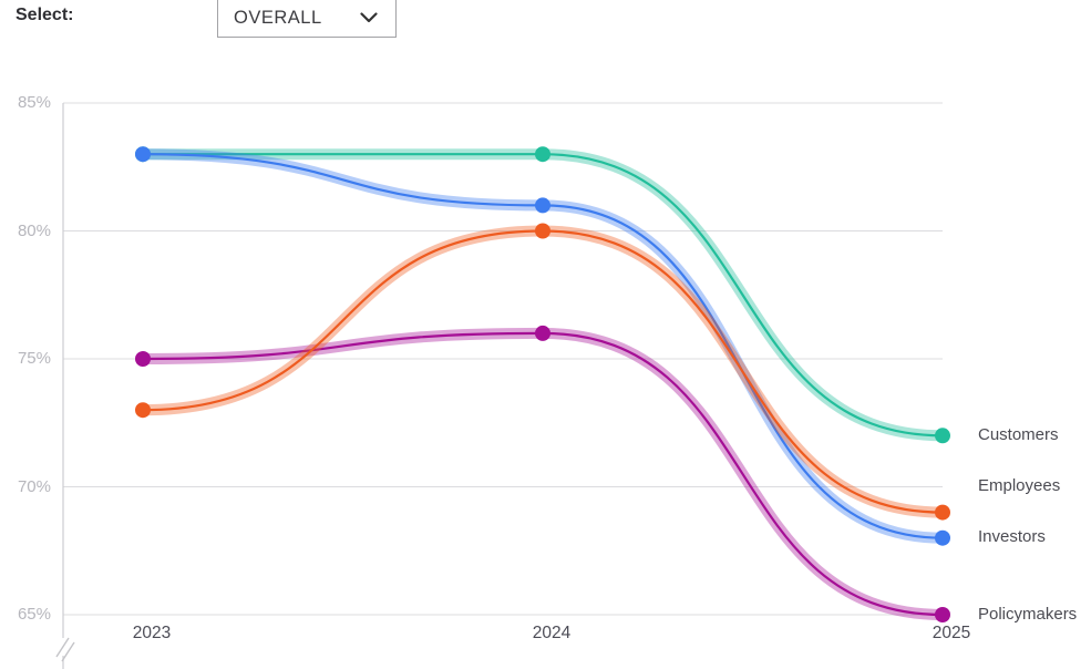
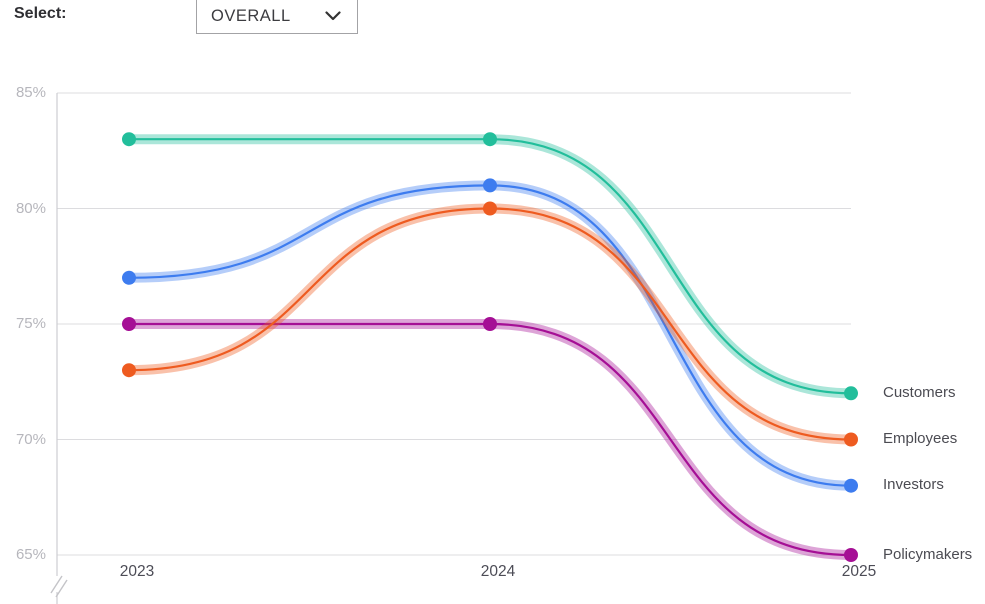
Investors/2023: 83% -> 77%
Policymakers/2024: 76% -> 75%
Employees/2025: 69% -> 70%
